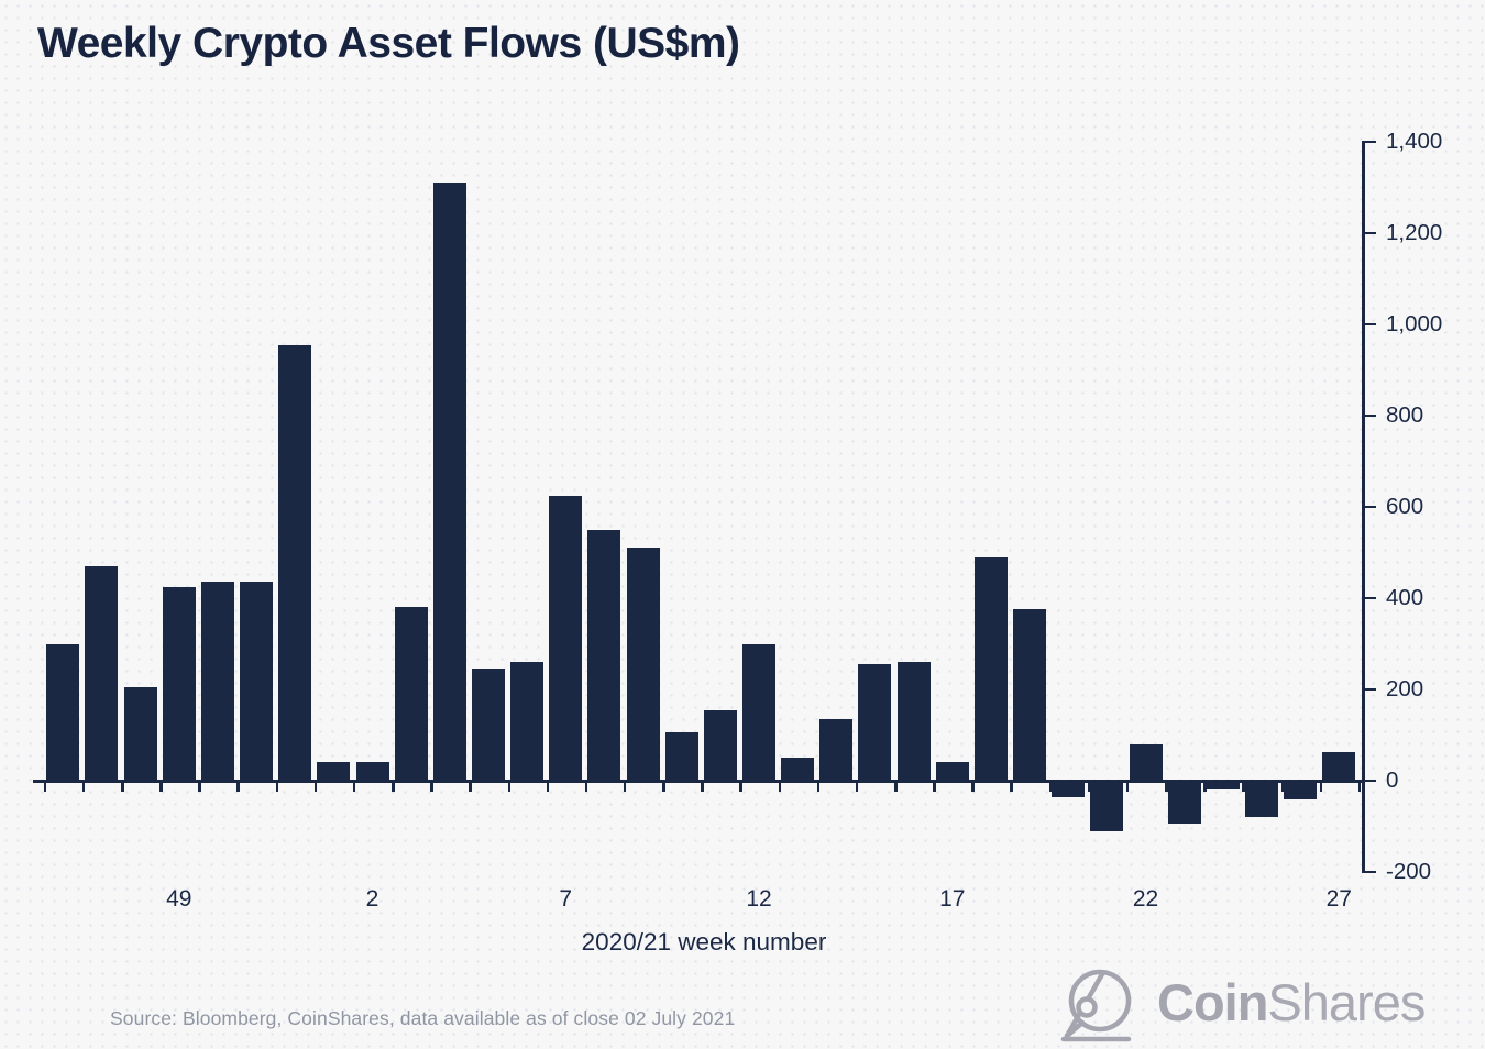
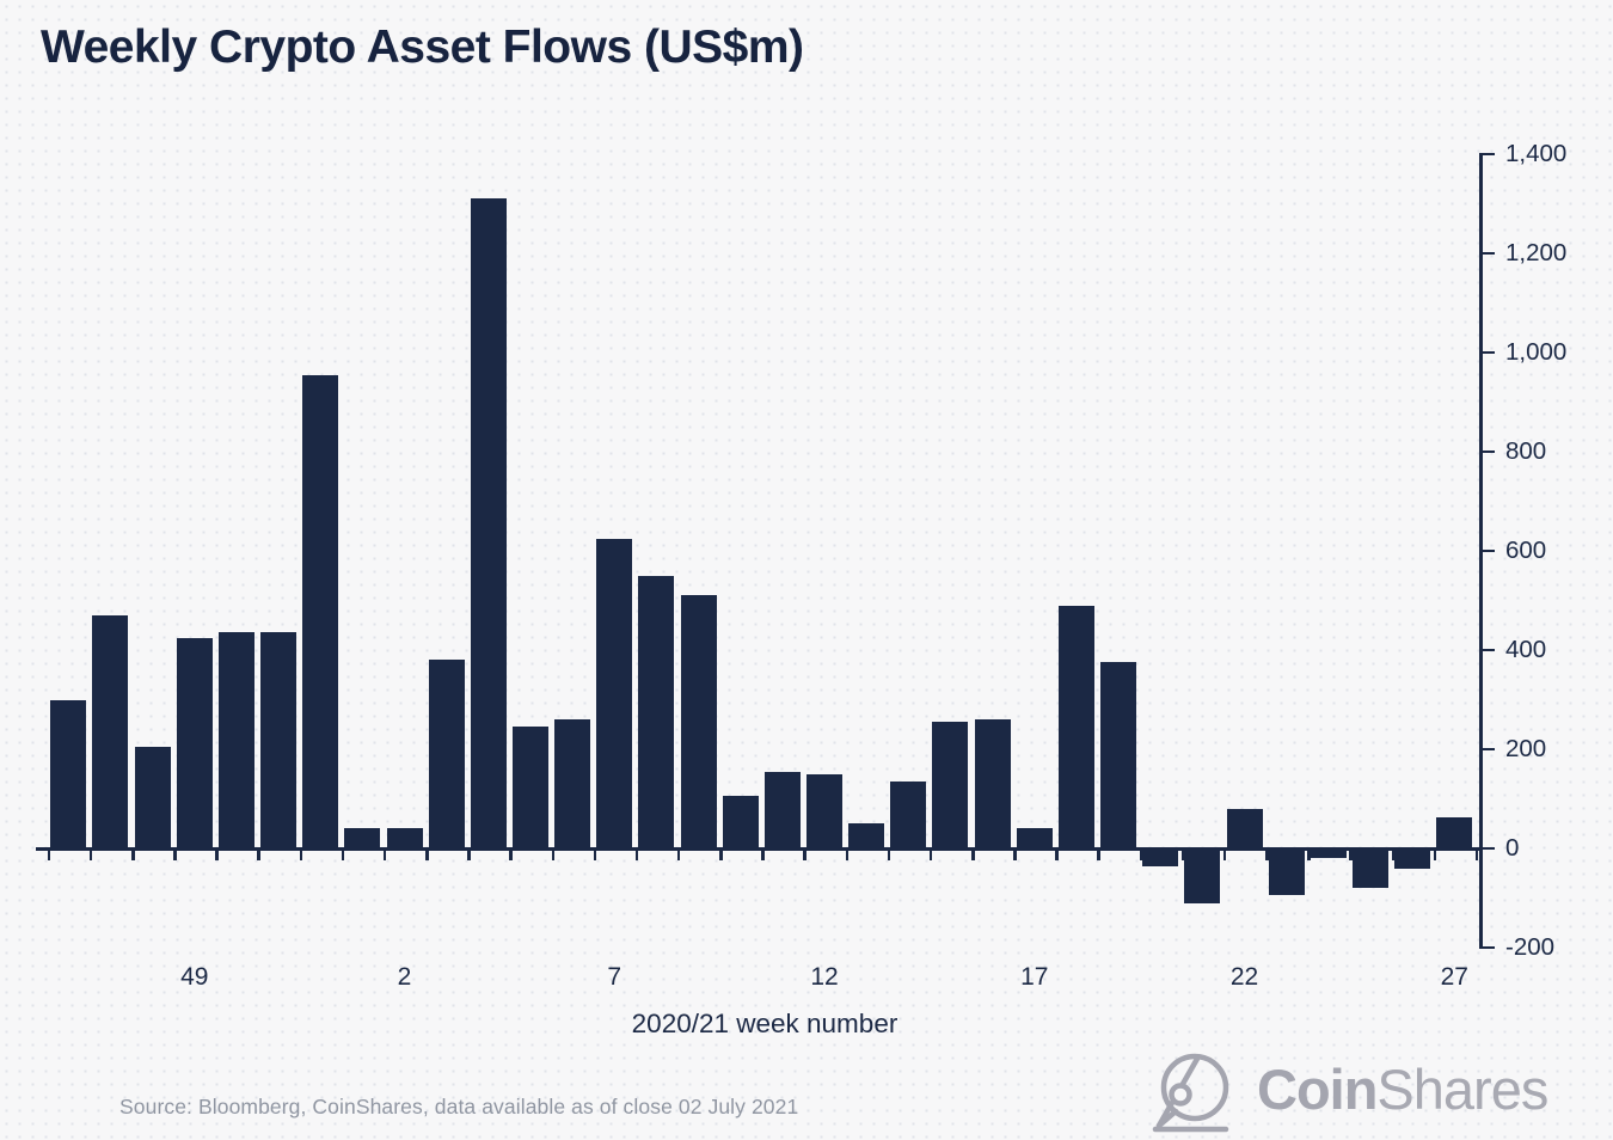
12: 300 -> 150
